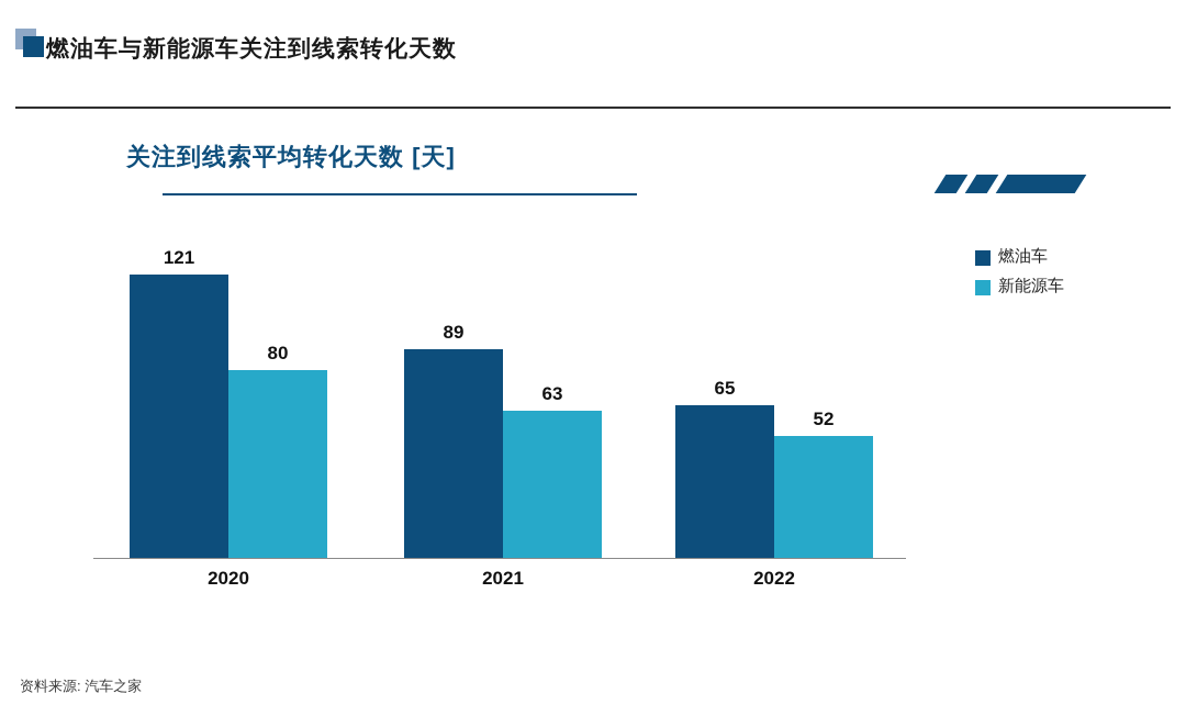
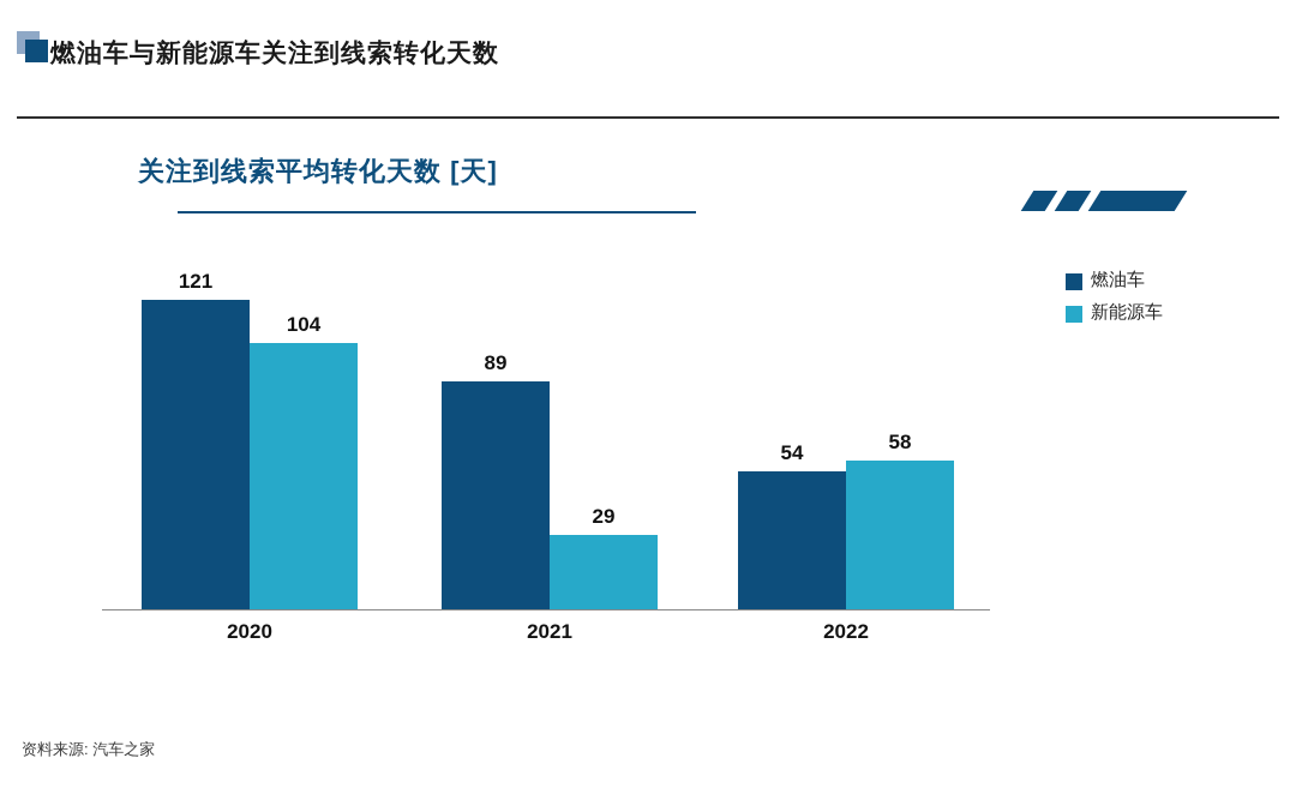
新能源车/2020: 80 -> 104
新能源车/2021: 63 -> 29
燃油车/2022: 65 -> 54
新能源车/2022: 52 -> 58
